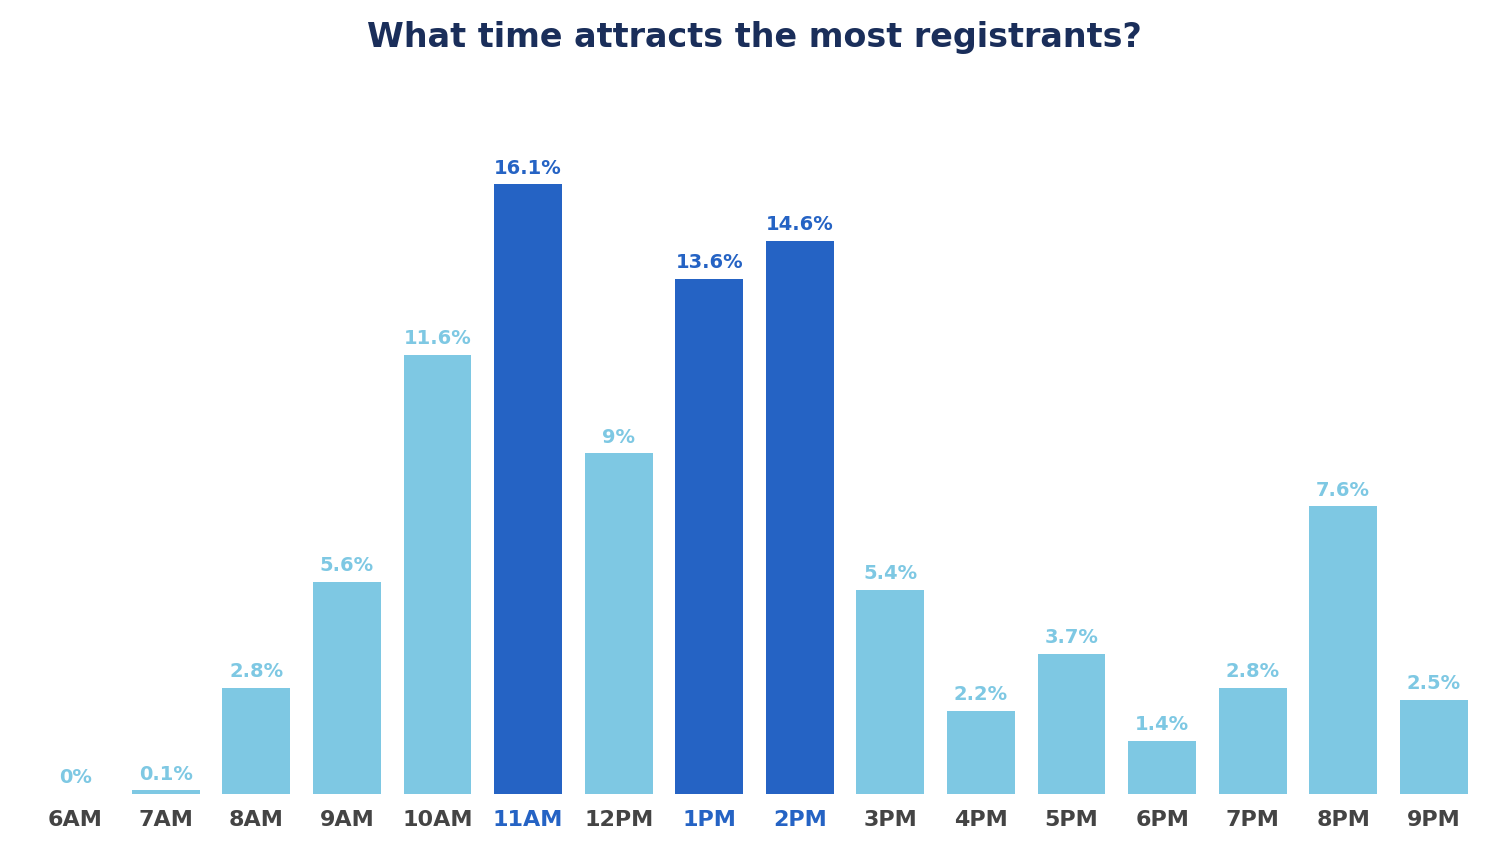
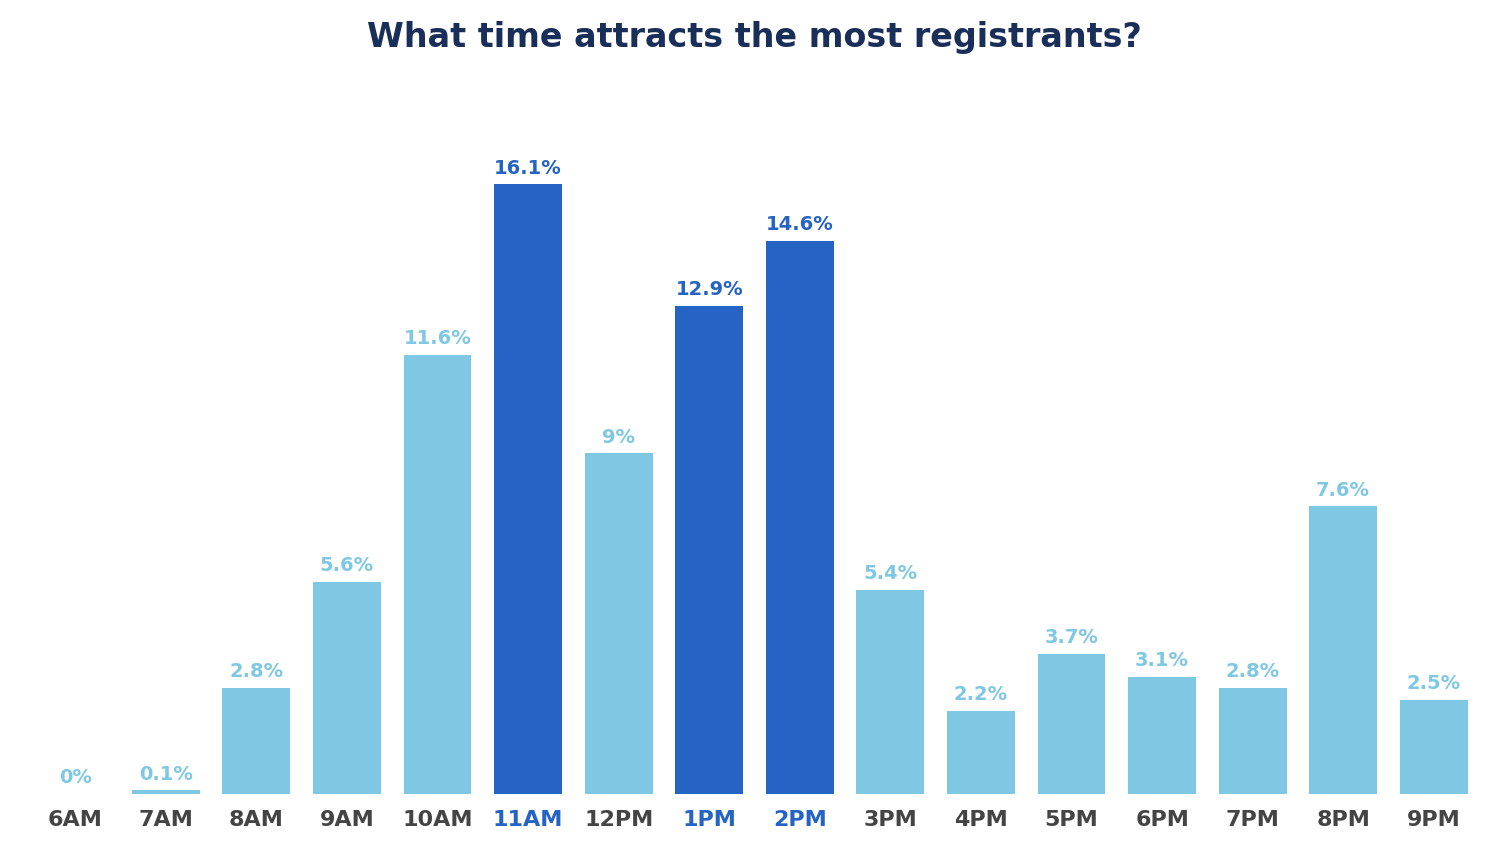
1PM: 13.6% -> 12.9%
6PM: 1.4% -> 3.1%
